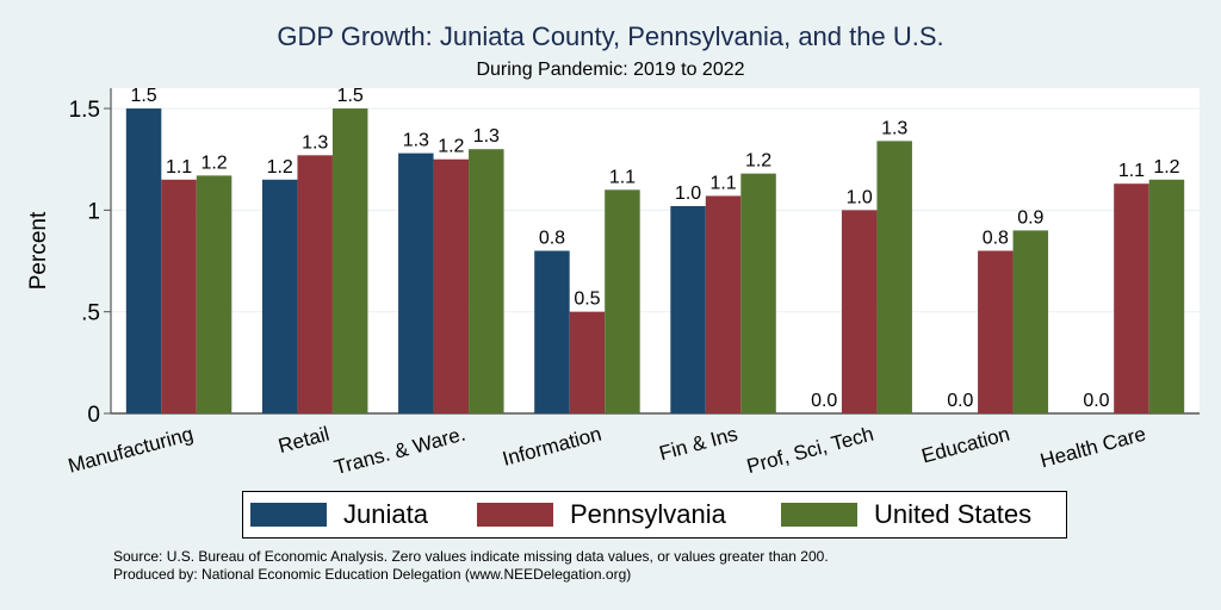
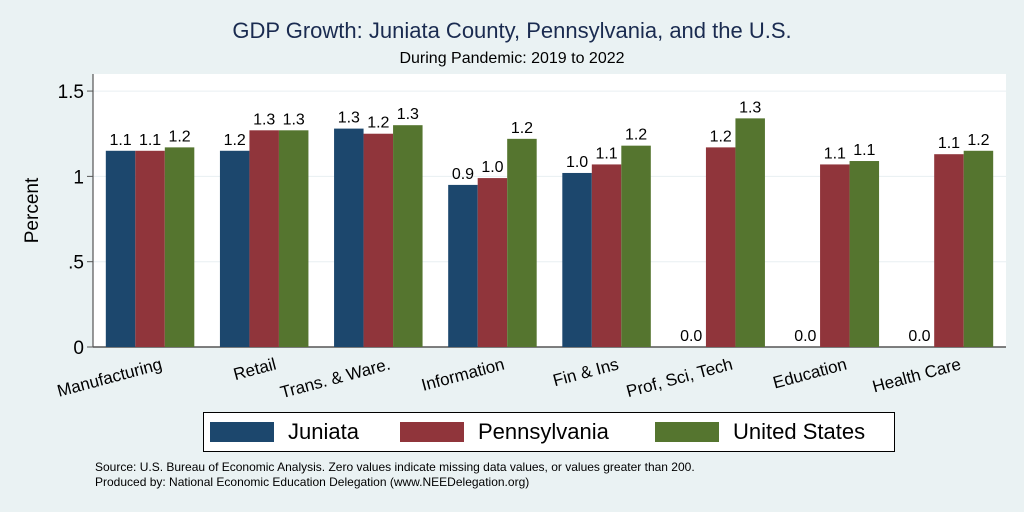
Juniata/Manufacturing: 1.5 -> 1.1
United States/Retail: 1.5 -> 1.3
Juniata/Information: 0.8 -> 0.9
Pennsylvania/Information: 0.5 -> 1.0
United States/Information: 1.1 -> 1.2
Pennsylvania/Prof, Sci, Tech: 1.0 -> 1.2
Pennsylvania/Education: 0.8 -> 1.1
United States/Education: 0.9 -> 1.1
